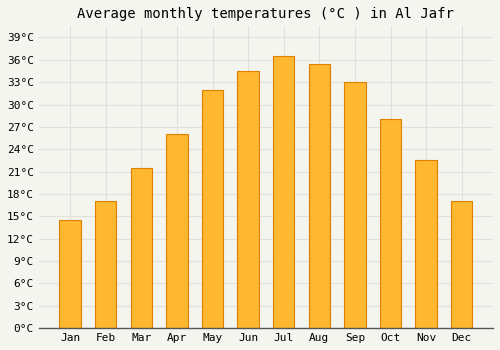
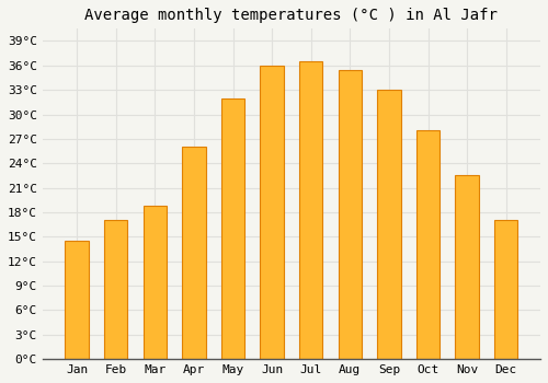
Mar: 21.5°C -> 18.8°C
Jun: 34.5°C -> 36.0°C
